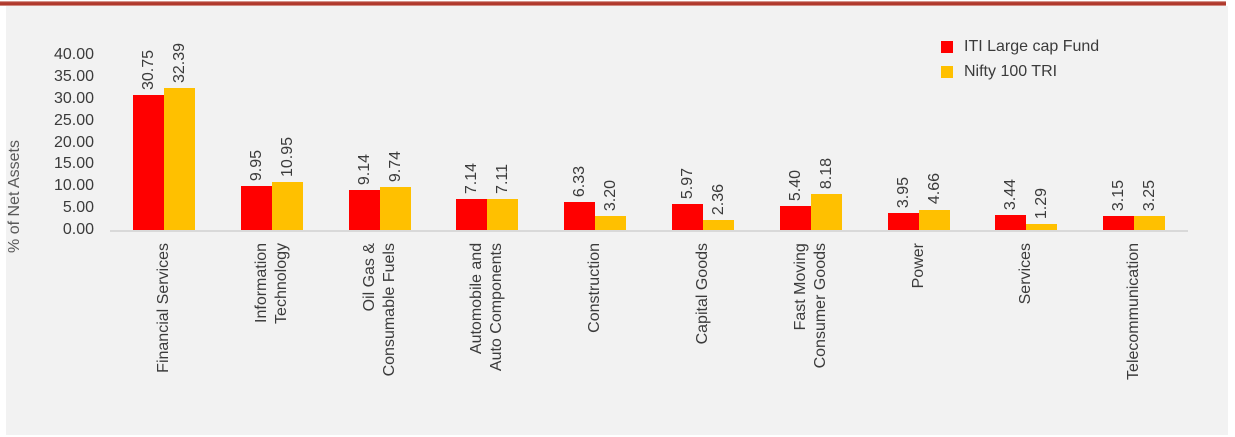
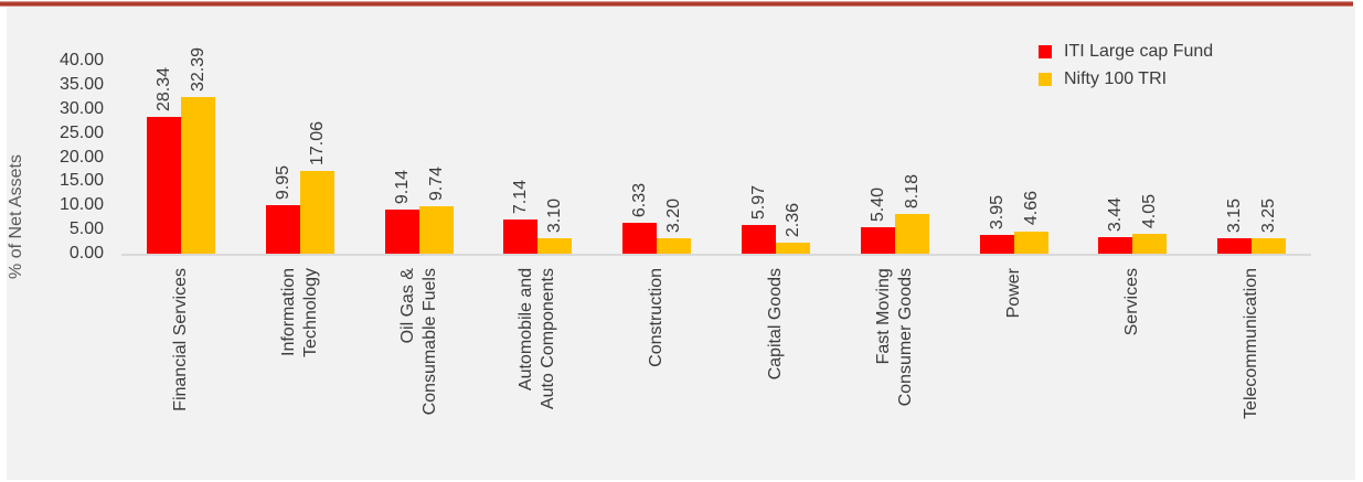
ITI Large cap Fund/Financial Services: 30.75 -> 28.34
Nifty 100 TRI/Information Technology: 10.95 -> 17.06
Nifty 100 TRI/Automobile and Auto Components: 7.11 -> 3.10
Nifty 100 TRI/Services: 1.29 -> 4.05
